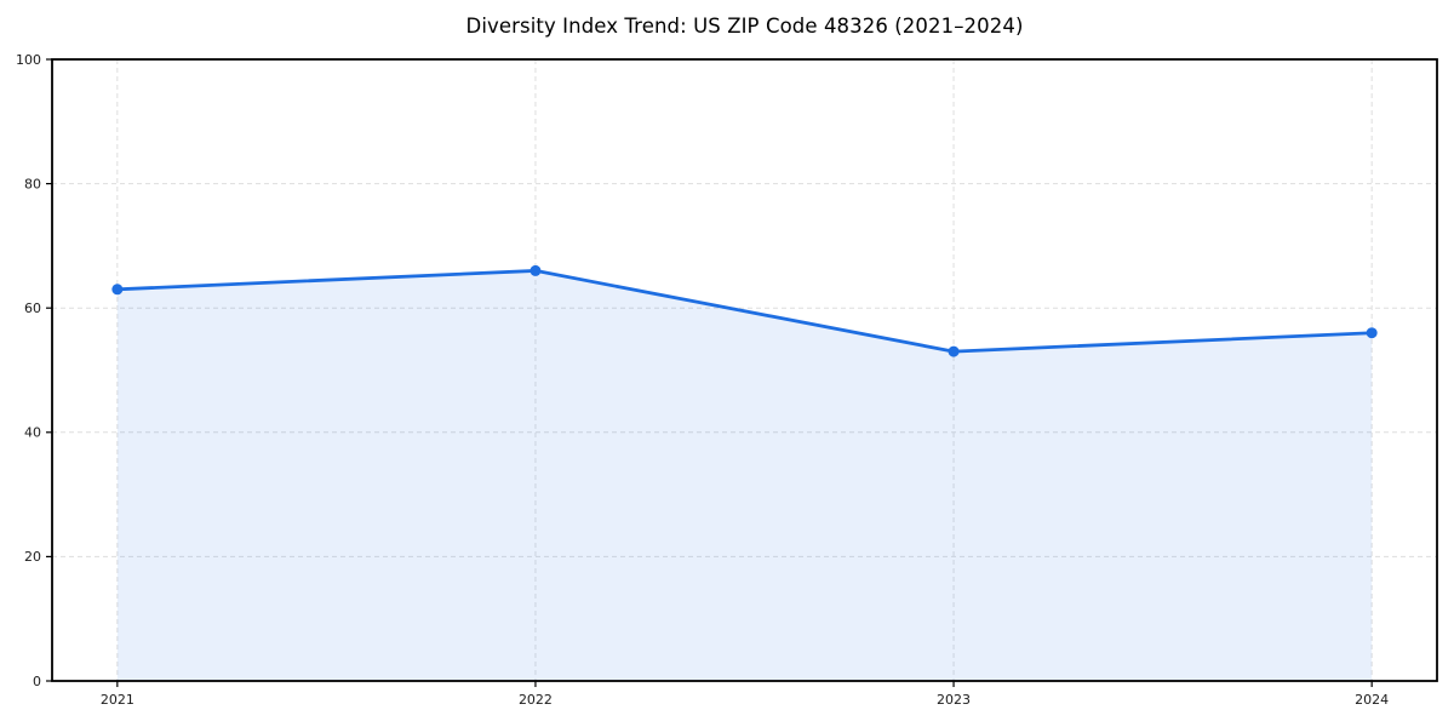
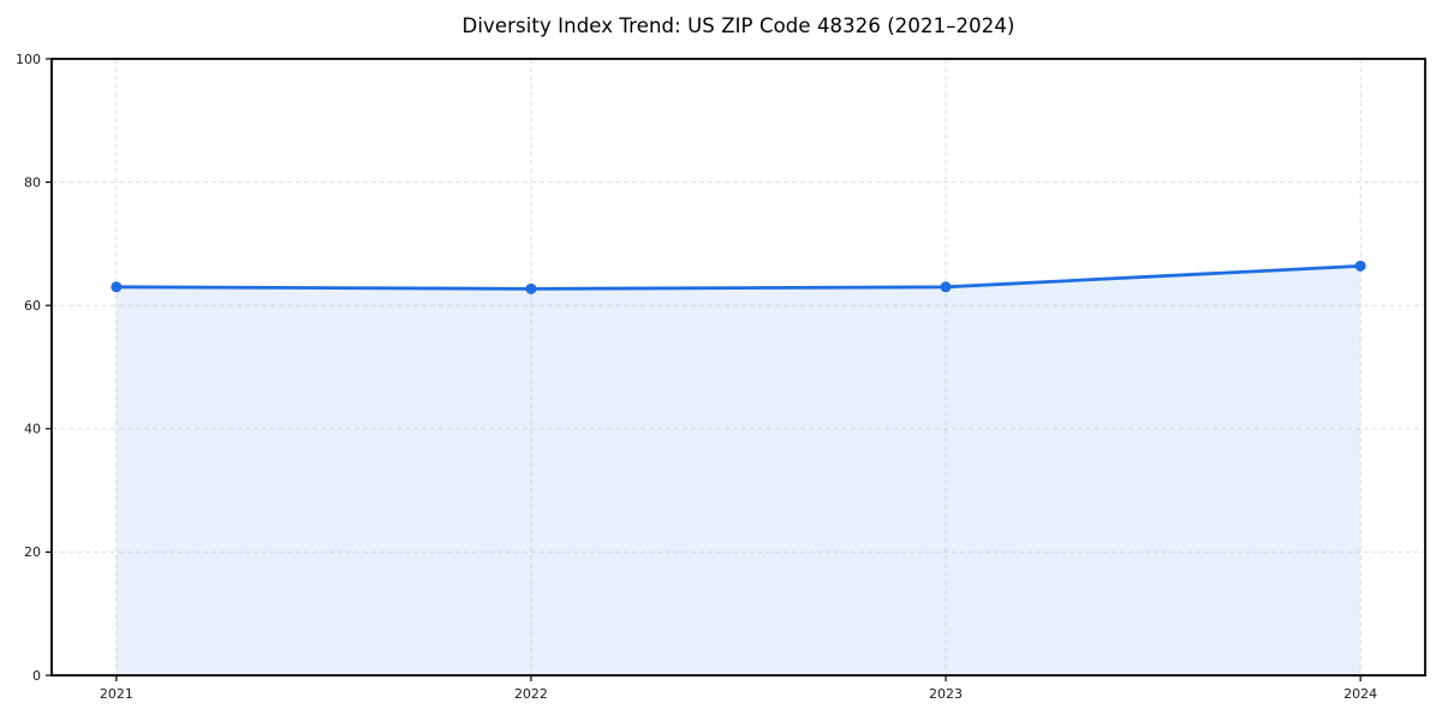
2022: 66 -> 63
2023: 53 -> 63
2024: 56 -> 66
